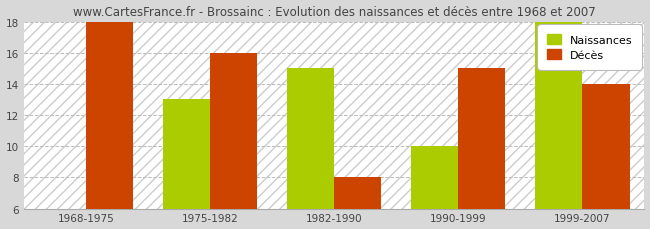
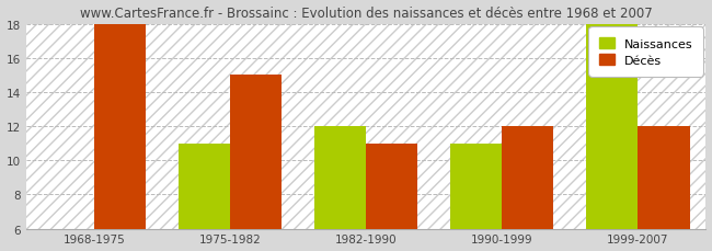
Naissances/1975-1982: 13 -> 11
Décès/1975-1982: 16 -> 15
Naissances/1982-1990: 15 -> 12
Décès/1982-1990: 8 -> 11
Naissances/1990-1999: 10 -> 11
Décès/1990-1999: 15 -> 12
Décès/1999-2007: 14 -> 12
